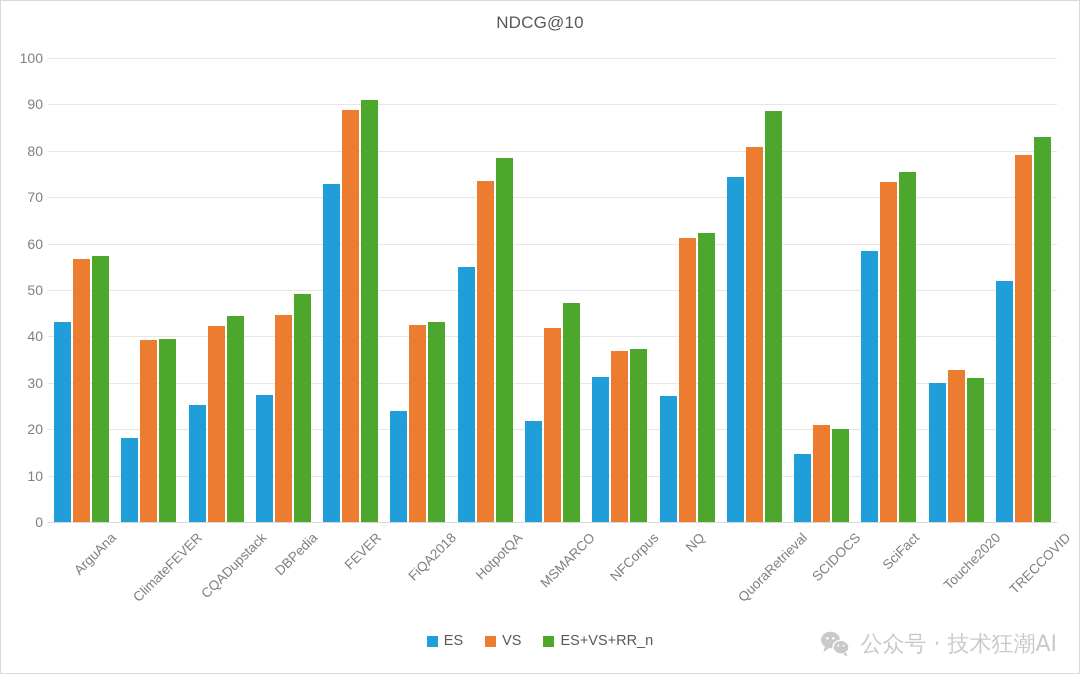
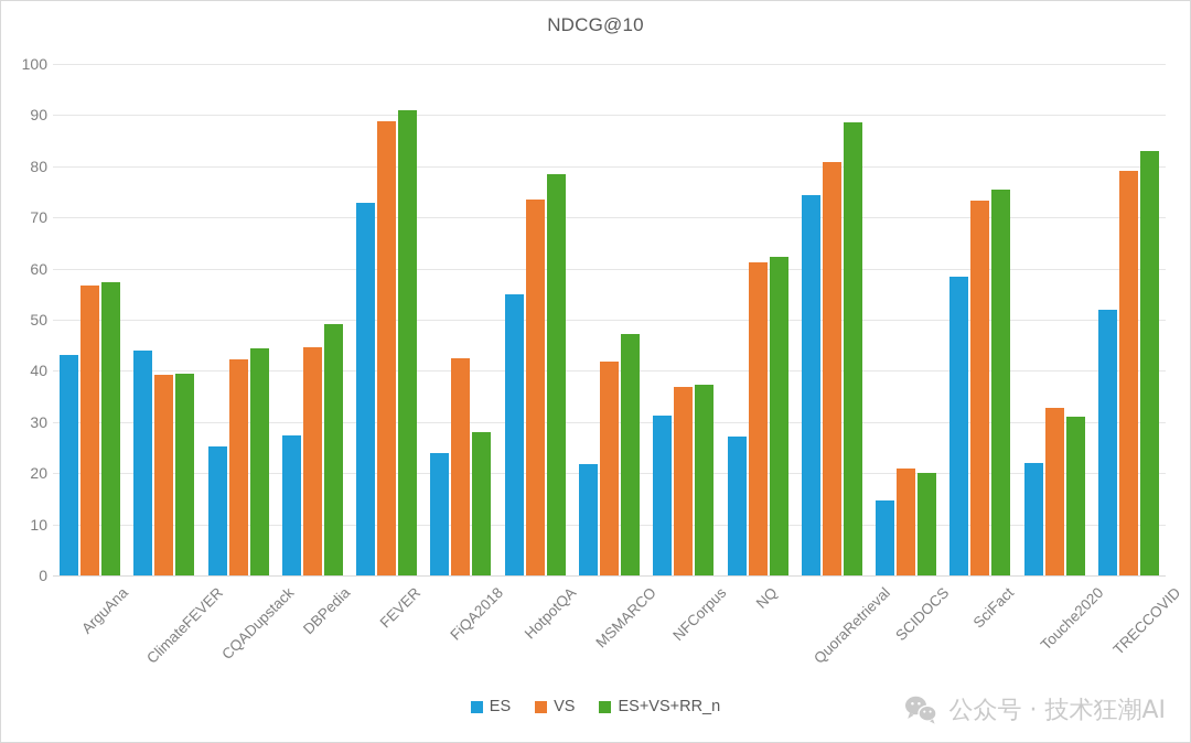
ES/ClimateFEVER: 18 -> 44
ES+VS+RR_n/FiQA2018: 43 -> 28
ES/Touche2020: 30 -> 22
